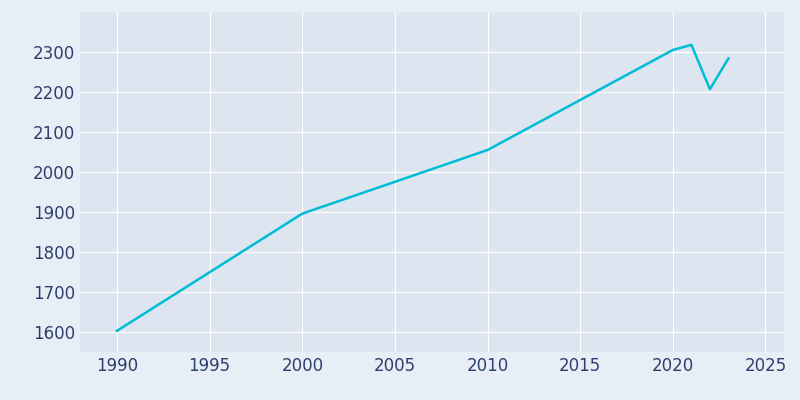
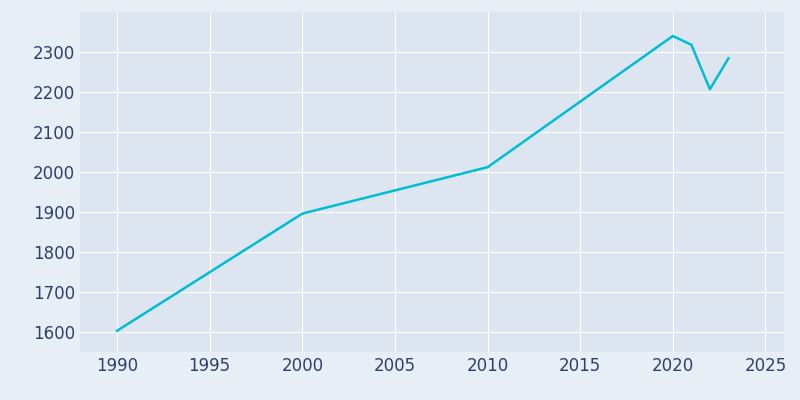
2010: 2055 -> 2012
2020: 2305 -> 2340
